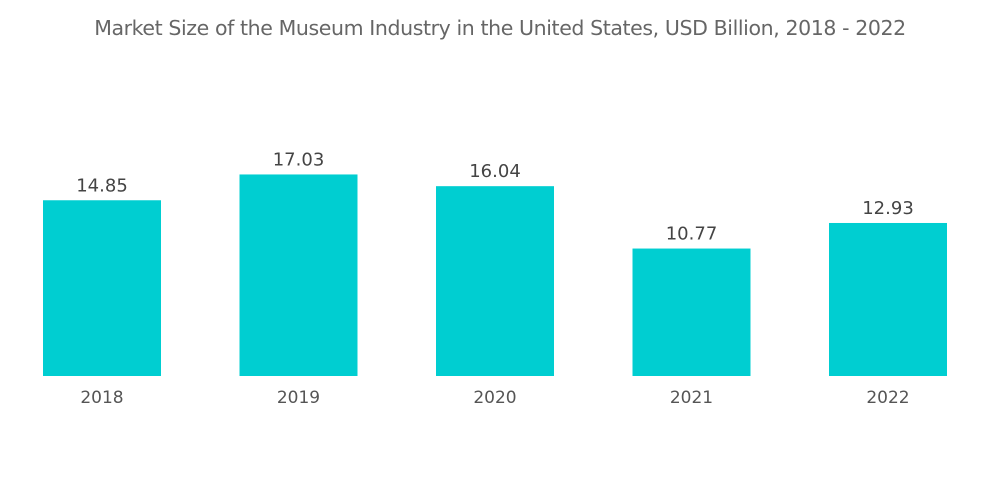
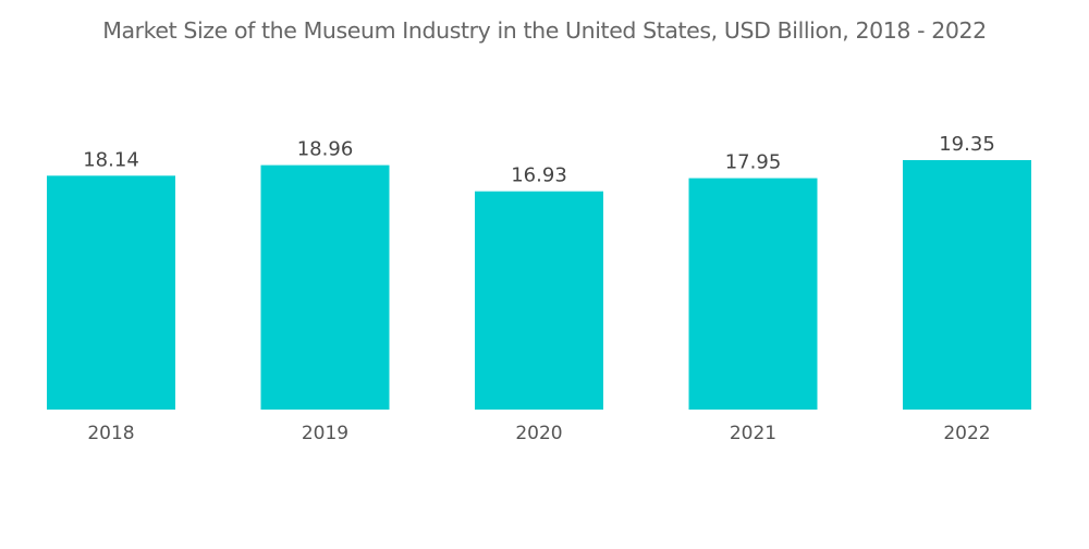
2018: 14.85 -> 18.14
2019: 17.03 -> 18.96
2020: 16.04 -> 16.93
2021: 10.77 -> 17.95
2022: 12.93 -> 19.35
